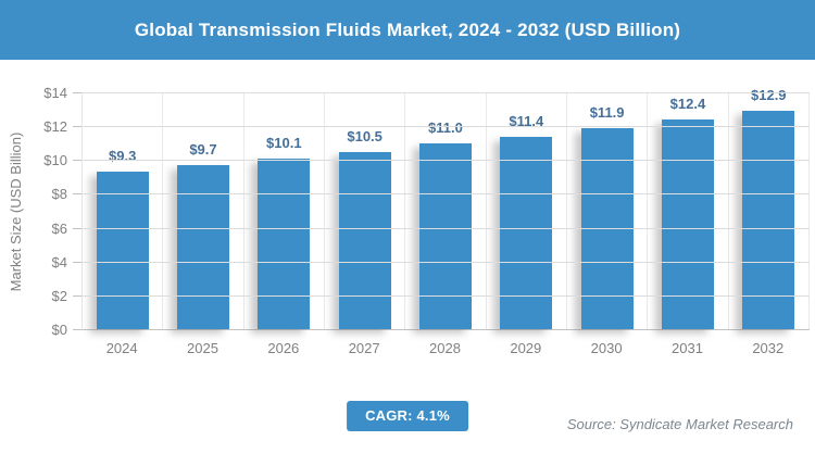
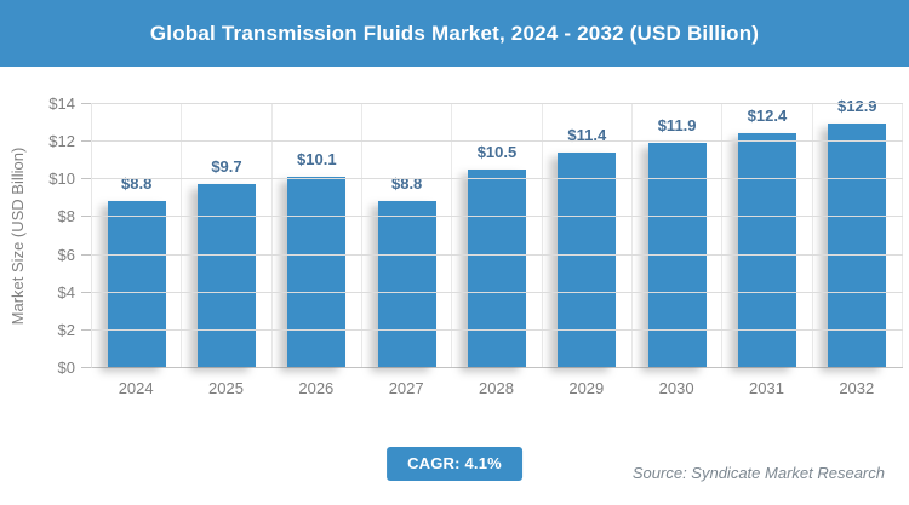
2024: $9.3 -> $8.8
2027: $10.5 -> $8.8
2028: $11.0 -> $10.5
